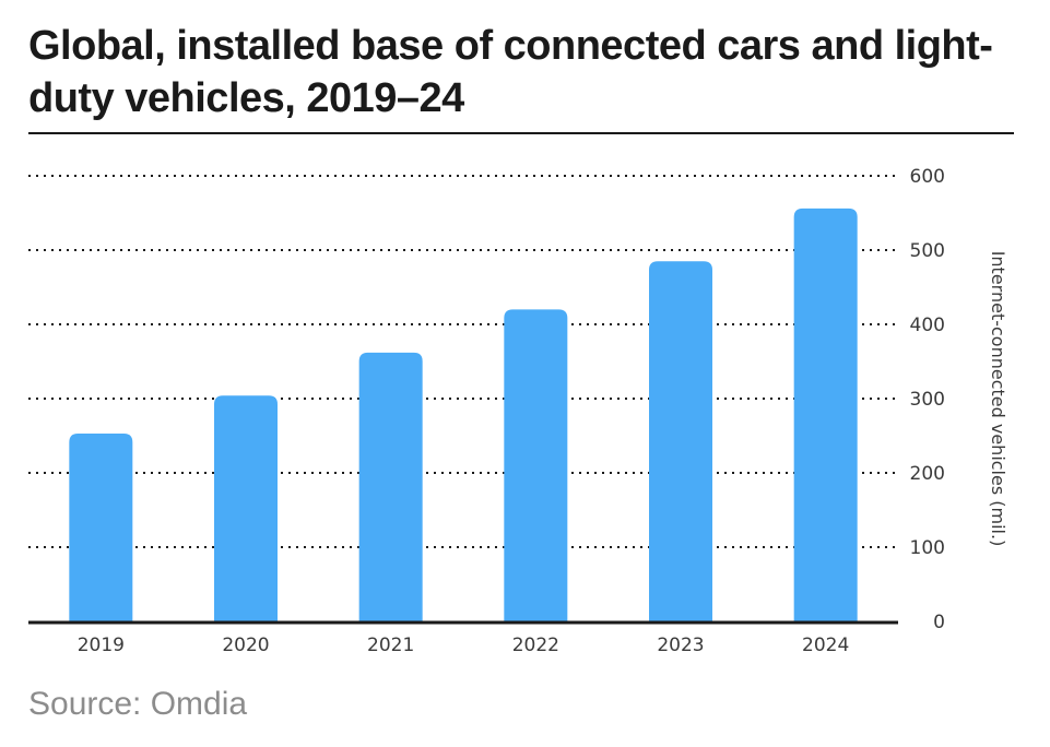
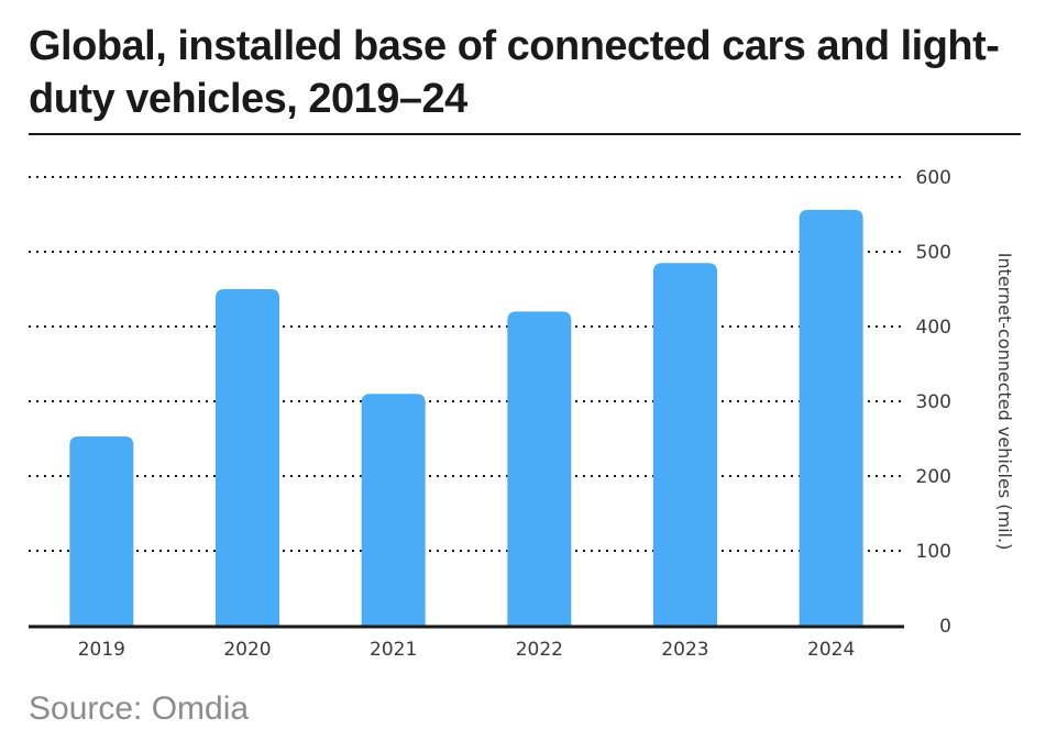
2020: 300 -> 450
2021: 360 -> 310
